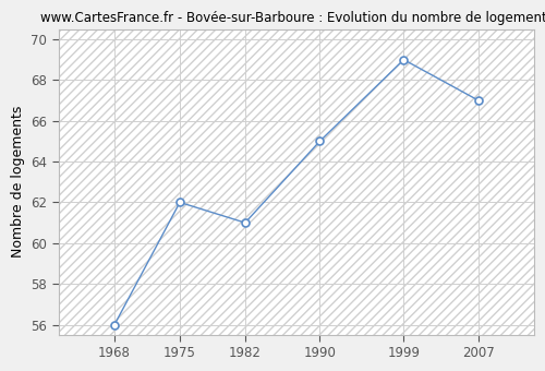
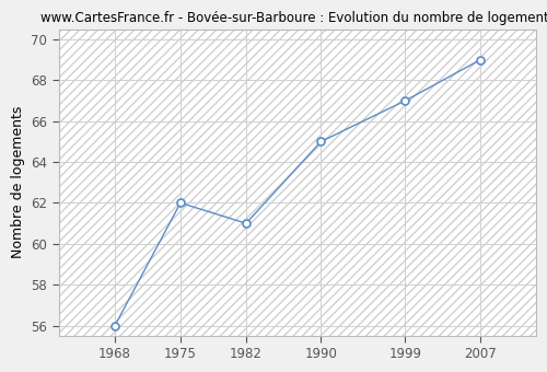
1999: 69 -> 67
2007: 67 -> 69
